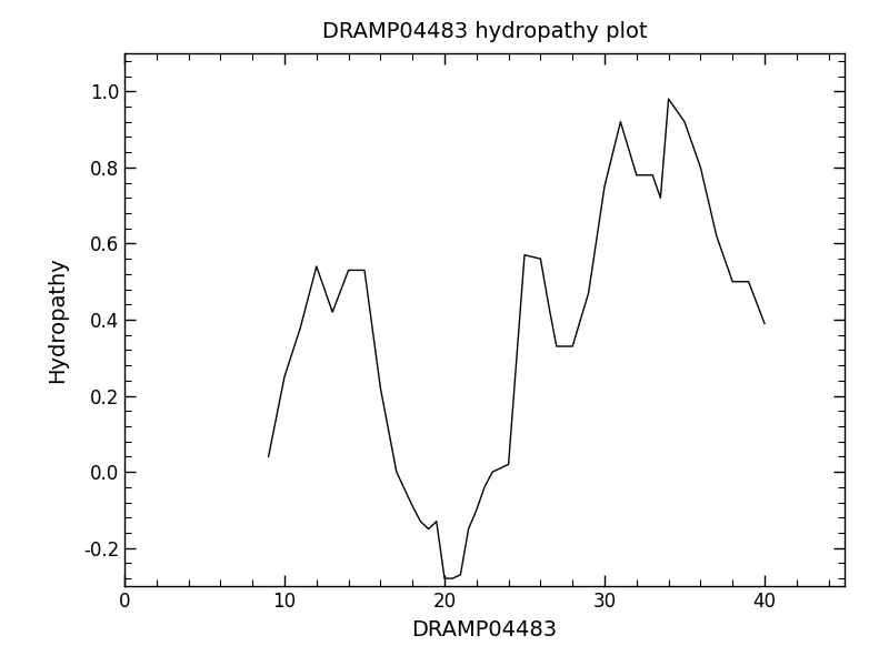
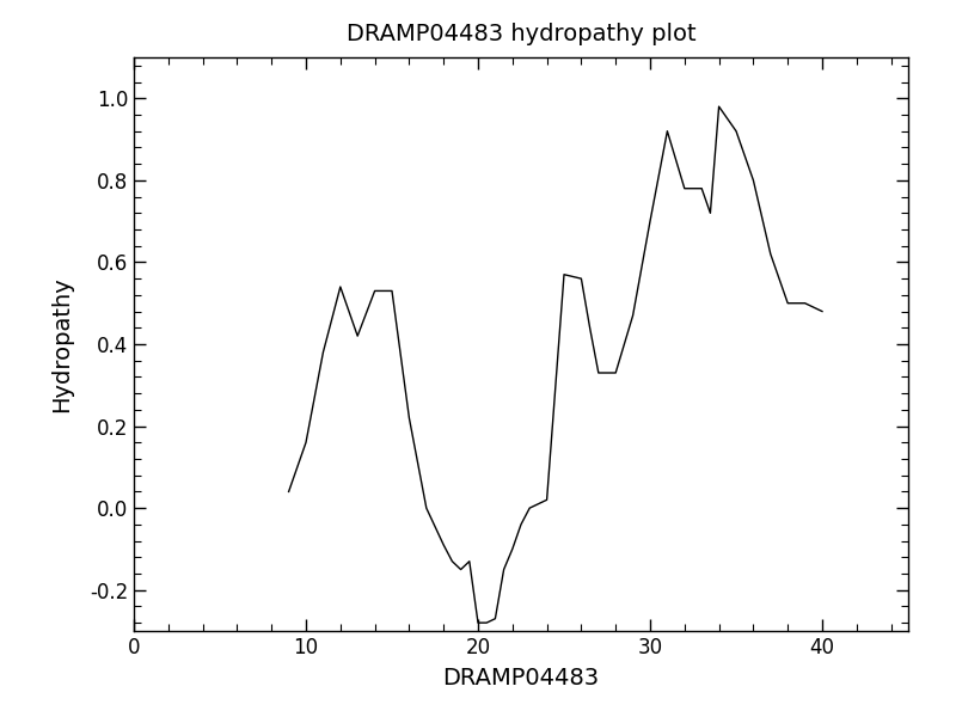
10: 0.25 -> 0.16
30: 0.75 -> 0.70
40: 0.39 -> 0.48
